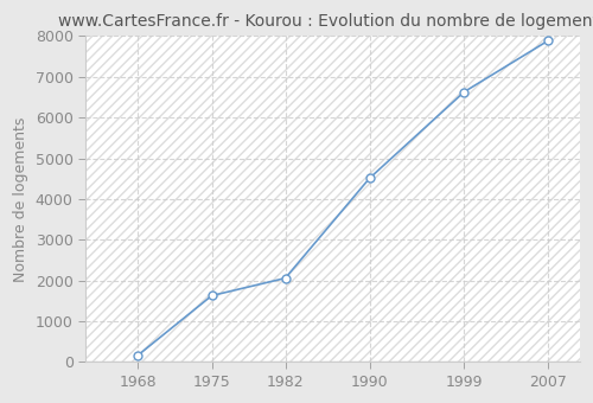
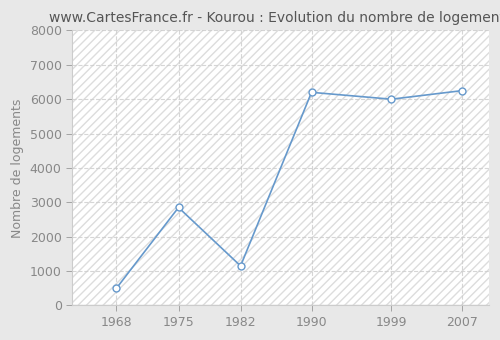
1968: 170 -> 500
1975: 1630 -> 2850
1982: 2060 -> 1150
1990: 4510 -> 6200
1999: 6630 -> 6000
2007: 7890 -> 6250
